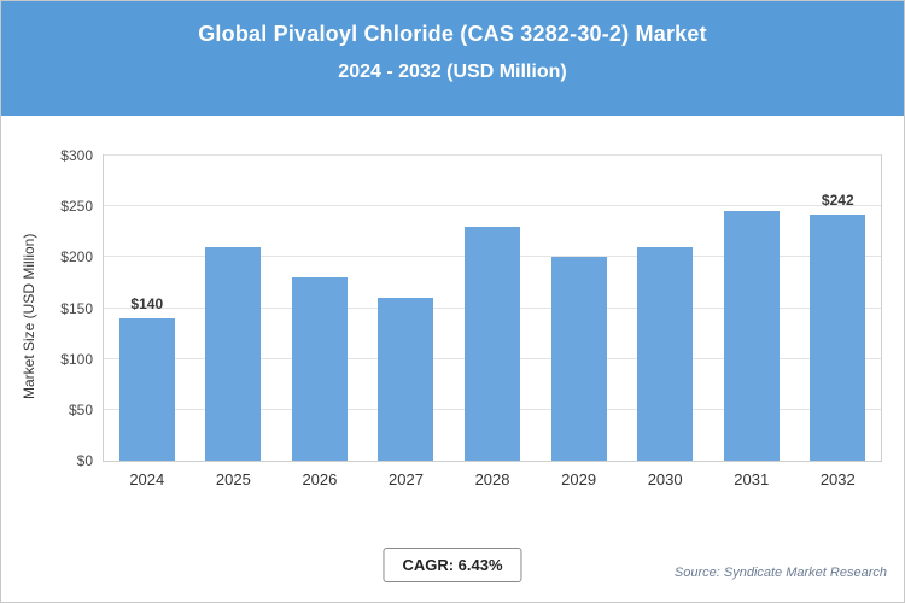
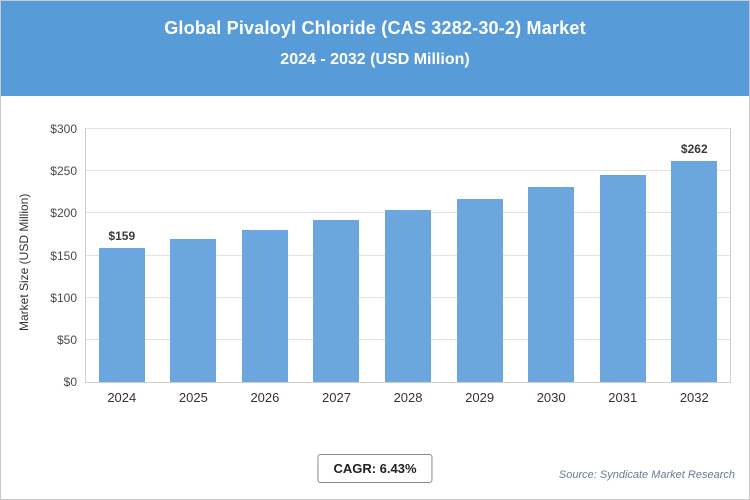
2024: $140 -> $159
2025: $210 -> $170
2027: $160 -> $190
2028: $230 -> $200
2029: $200 -> $220
2030: $210 -> $230
2032: $242 -> $262
